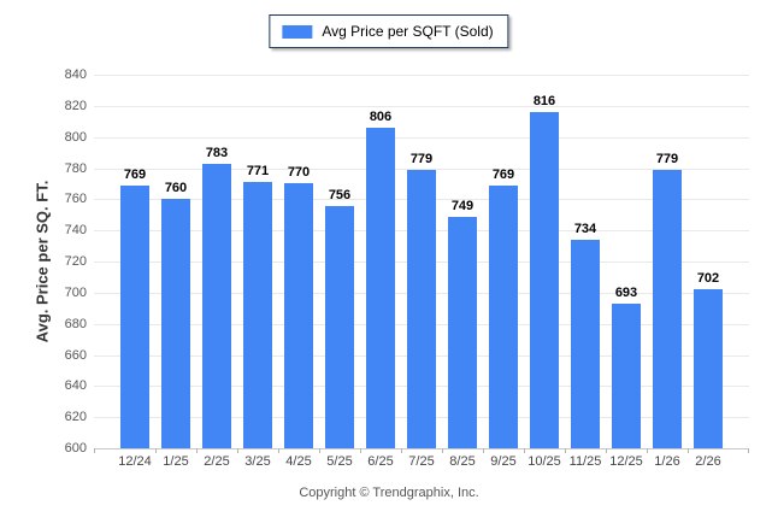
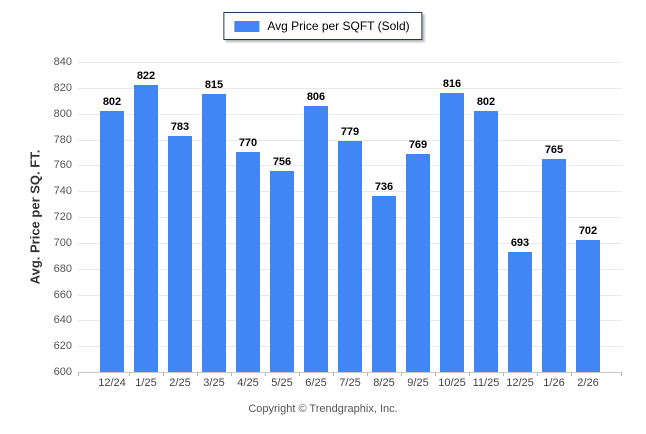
12/24: 769 -> 802
1/25: 760 -> 822
3/25: 771 -> 815
8/25: 749 -> 736
11/25: 734 -> 802
1/26: 779 -> 765
